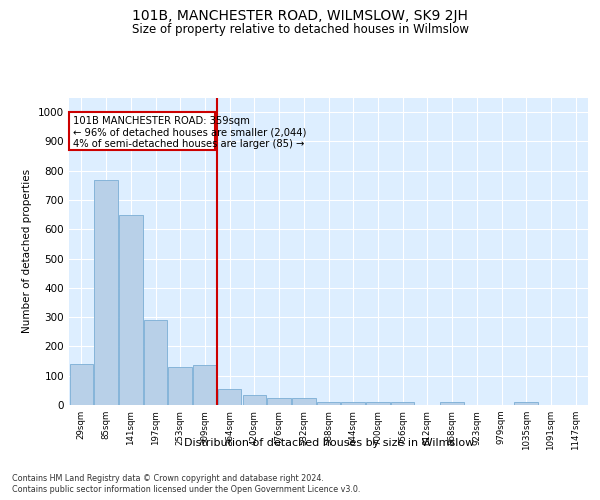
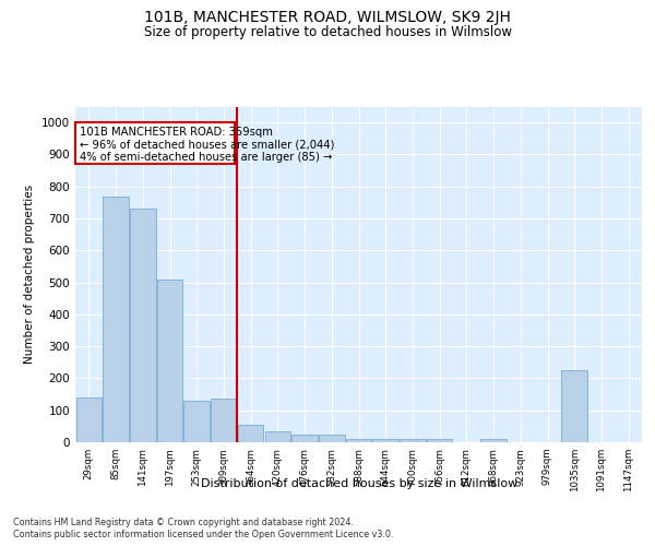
141sqm: 650 -> 730
197sqm: 290 -> 510
1035sqm: 10 -> 225
